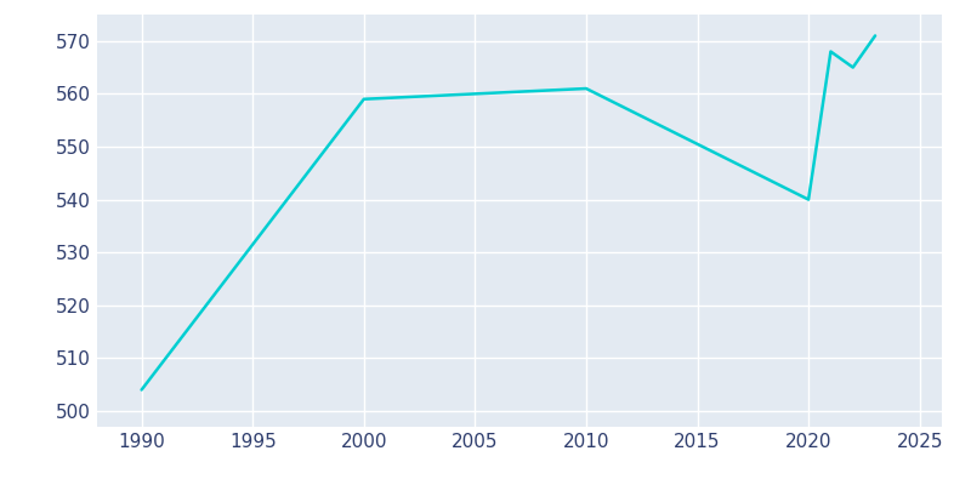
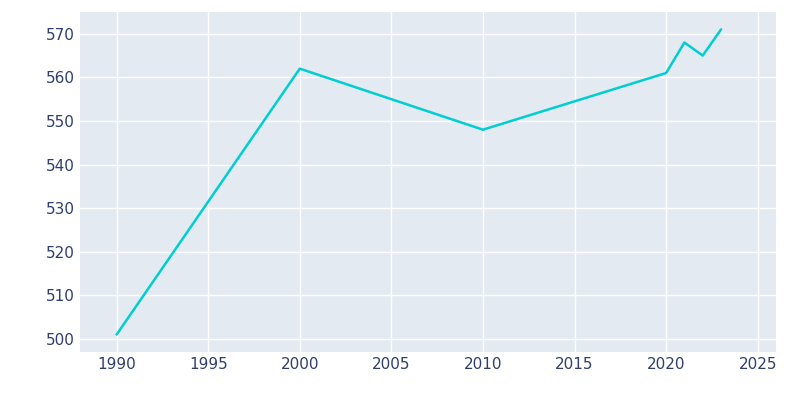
1990: 504 -> 501
2000: 559 -> 562
2010: 561 -> 548
2020: 540 -> 561
